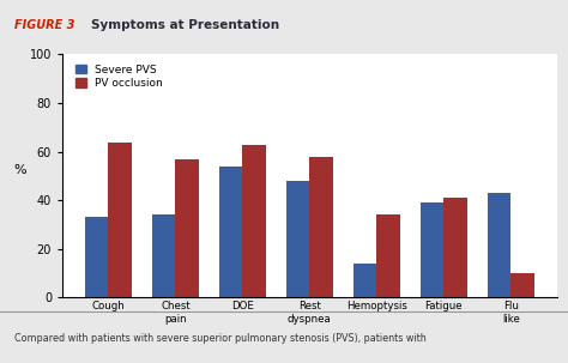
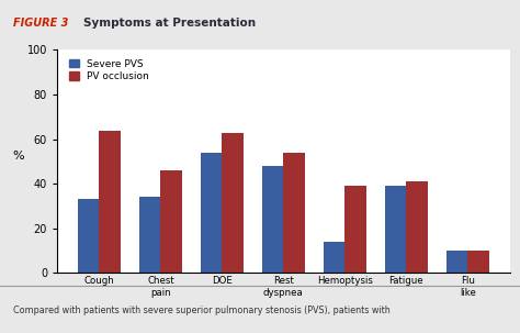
PV occlusion/Chest pain: 57 -> 46
PV occlusion/Rest dyspnea: 58 -> 54
PV occlusion/Hemoptysis: 34 -> 39
Severe PVS/Flu like: 43 -> 10
